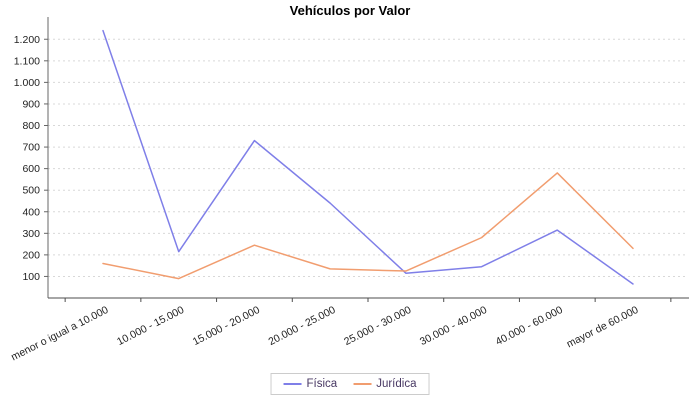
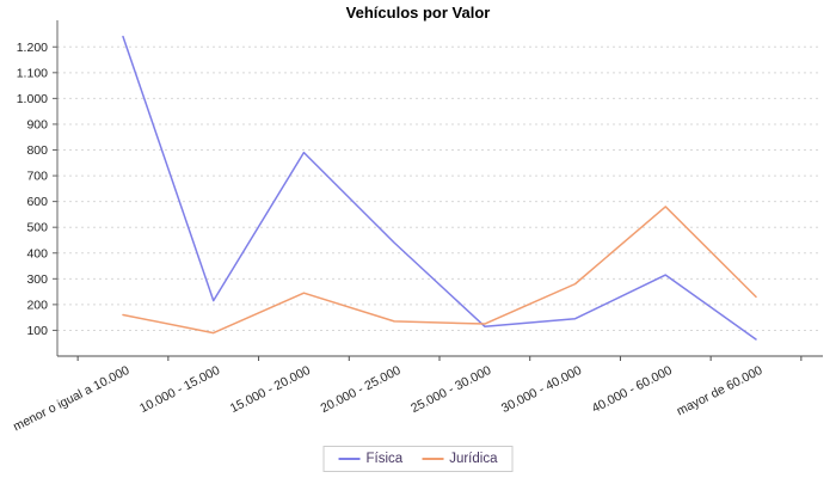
Física/15.000 - 20.000: 730 -> 790
